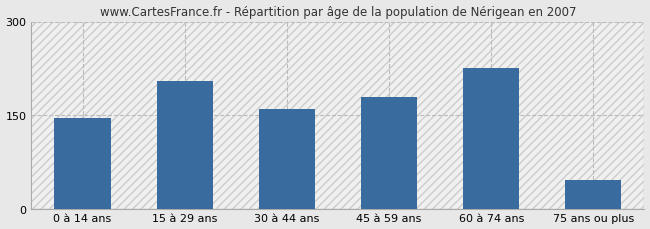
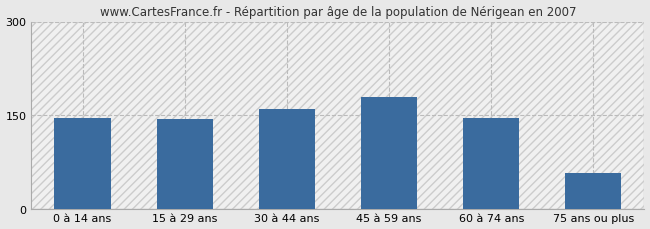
15 à 29 ans: 204 -> 143
60 à 74 ans: 226 -> 146
75 ans ou plus: 46 -> 57
